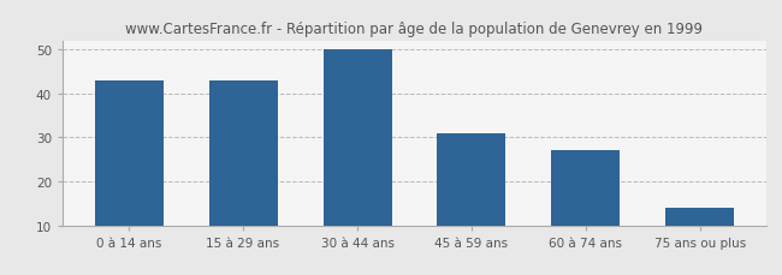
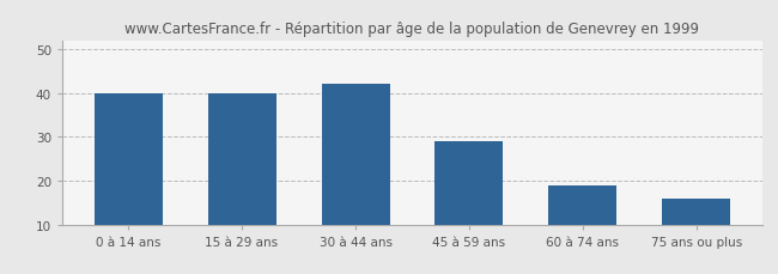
0 à 14 ans: 43 -> 40
15 à 29 ans: 43 -> 40
30 à 44 ans: 50 -> 42
45 à 59 ans: 31 -> 29
60 à 74 ans: 27 -> 19
75 ans ou plus: 14 -> 16
